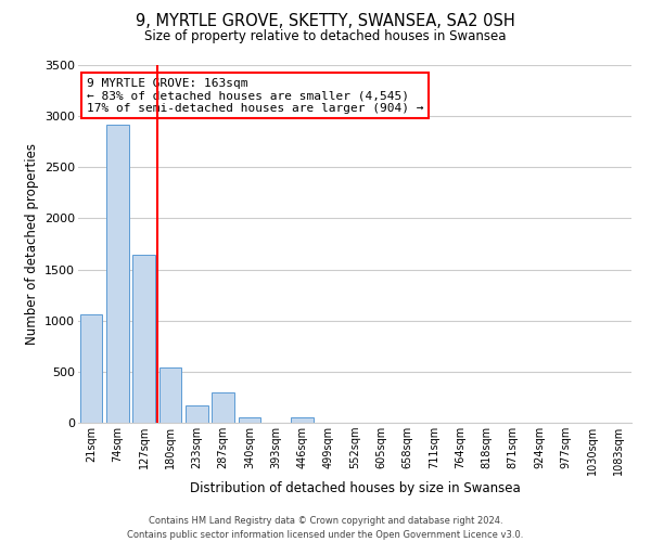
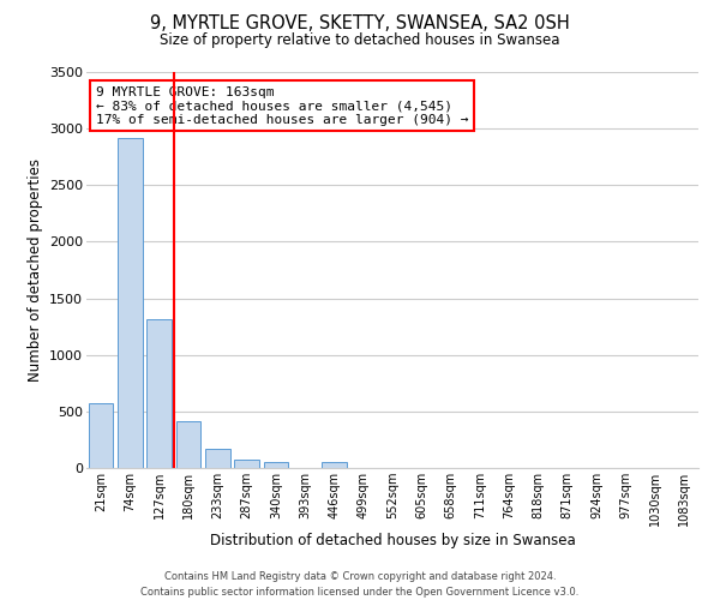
21sqm: 1060 -> 580
127sqm: 1640 -> 1310
180sqm: 540 -> 420
287sqm: 300 -> 70
